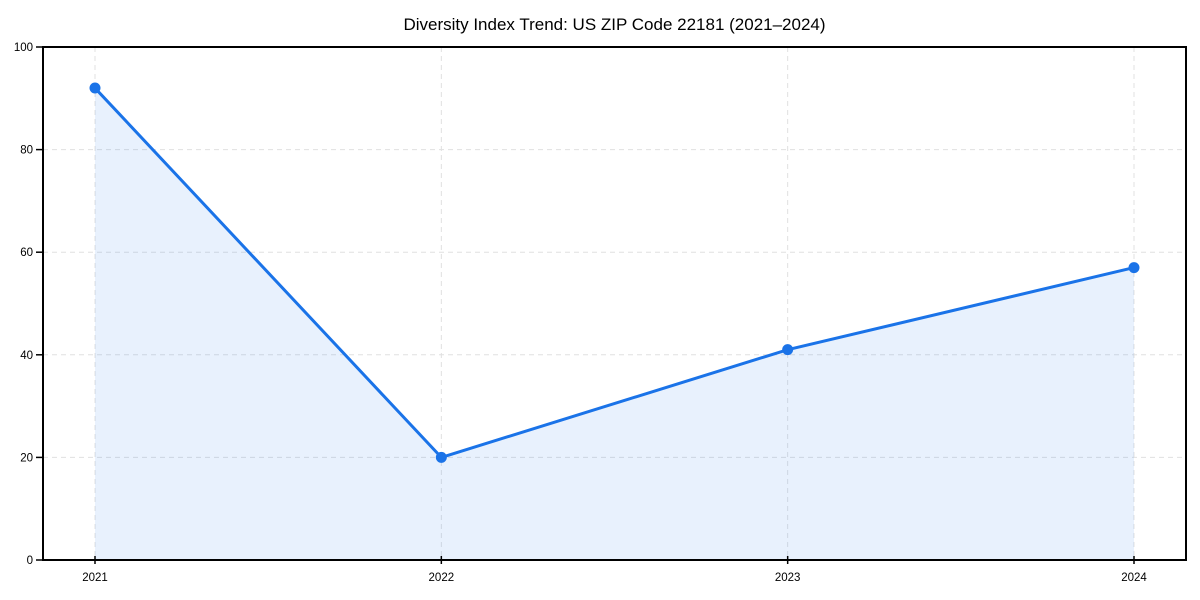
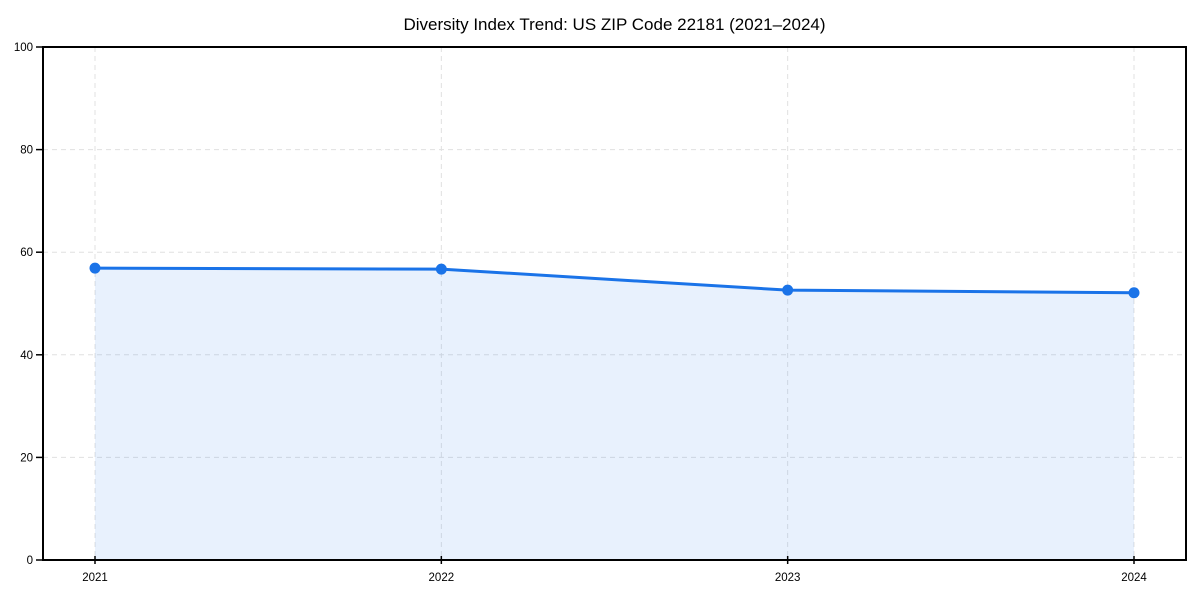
2021: 92 -> 57
2022: 20 -> 57
2023: 41 -> 53
2024: 57 -> 52
